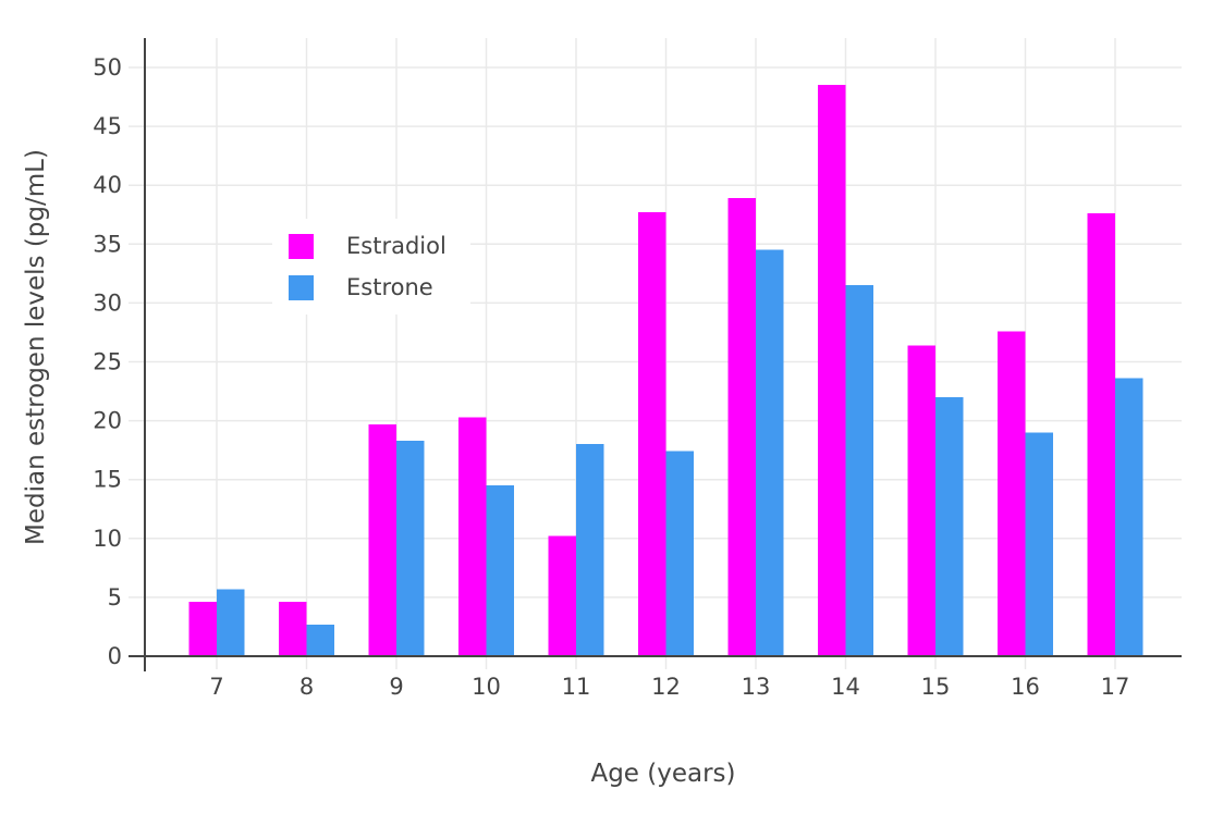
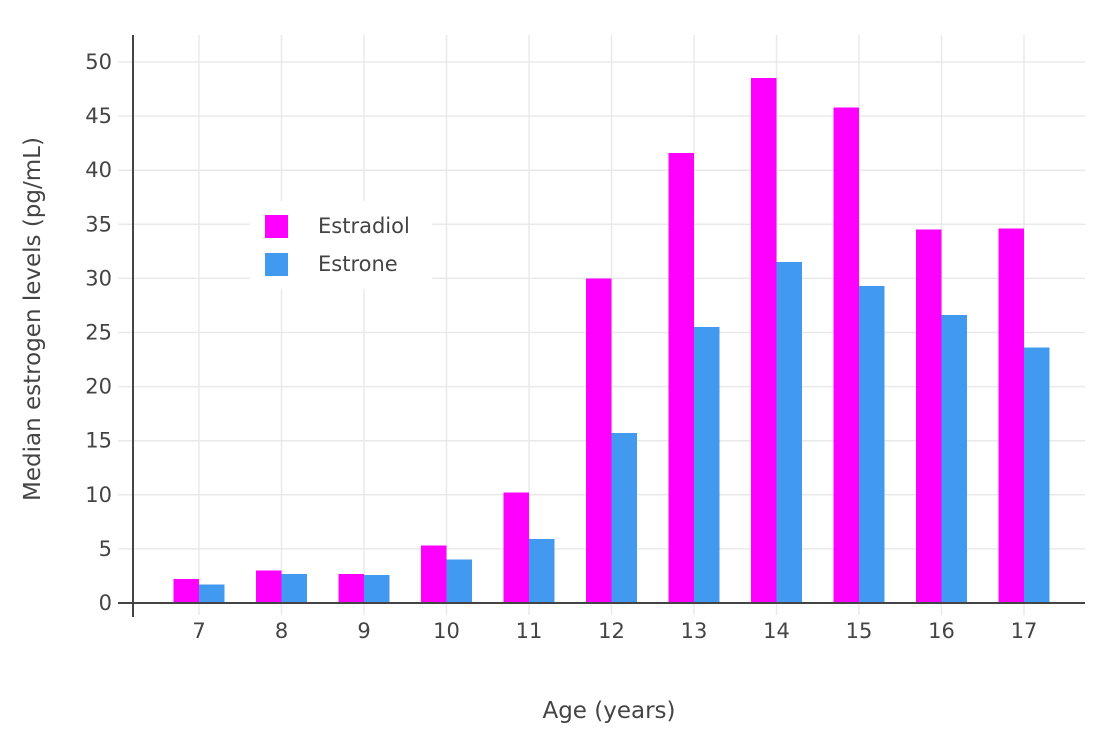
Estradiol/7: 4.6 -> 2.2
Estrone/7: 5.7 -> 1.7
Estradiol/8: 4.6 -> 3.0
Estradiol/9: 19.7 -> 2.7
Estrone/9: 18.3 -> 2.6
Estradiol/10: 20.3 -> 5.3
Estrone/10: 14.5 -> 4.0
Estrone/11: 18.0 -> 5.9
Estradiol/12: 37.7 -> 30.0
Estrone/12: 17.4 -> 15.7
Estradiol/13: 38.9 -> 41.6
Estrone/13: 34.5 -> 25.5
Estradiol/15: 26.4 -> 45.8
Estrone/15: 22.0 -> 29.3
Estradiol/16: 27.6 -> 34.5
Estrone/16: 19.0 -> 26.6
Estradiol/17: 37.6 -> 34.6
